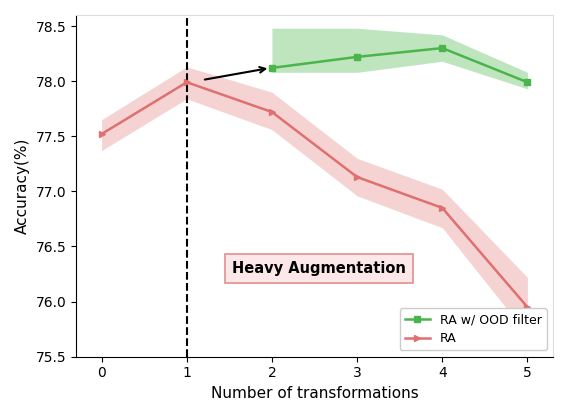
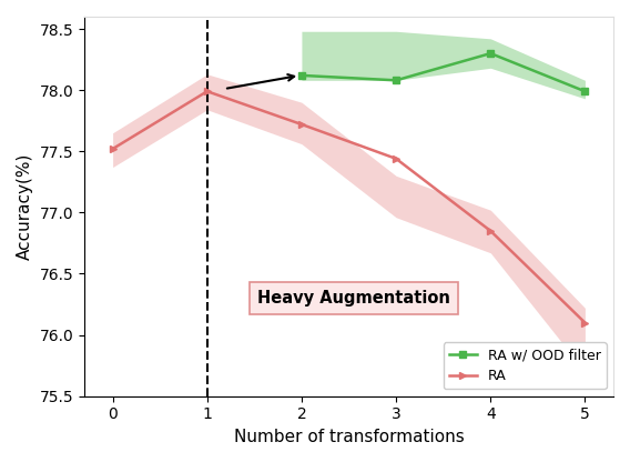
RA/3: 77.13 -> 77.44
RA w/ OOD filter/3: 78.22 -> 78.08
RA/5: 75.95 -> 76.10
